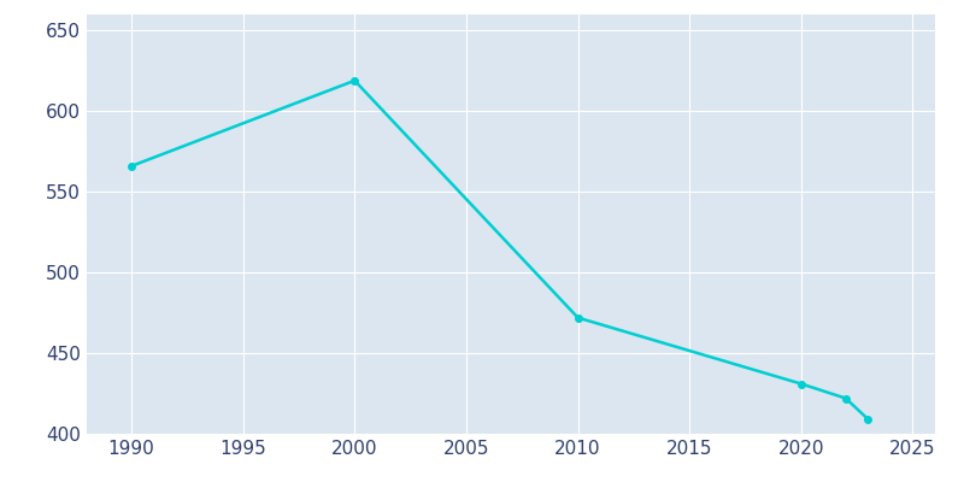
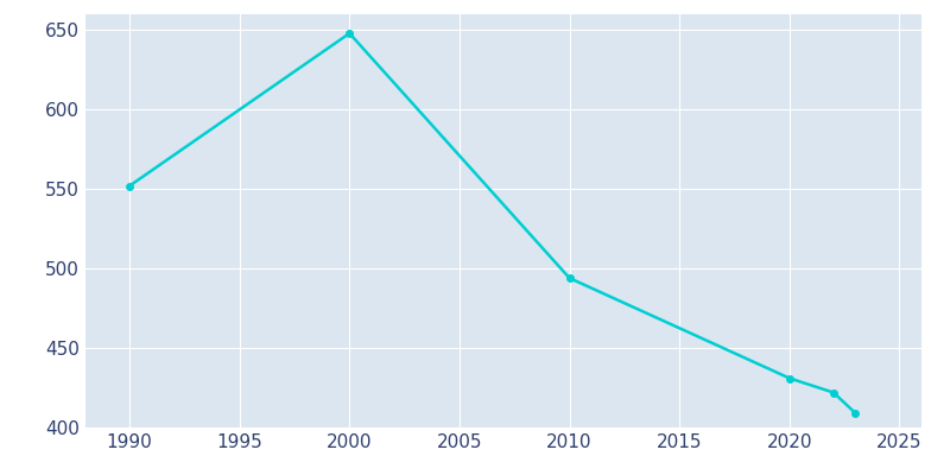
1990: 566 -> 552
2000: 619 -> 648
2010: 472 -> 494
